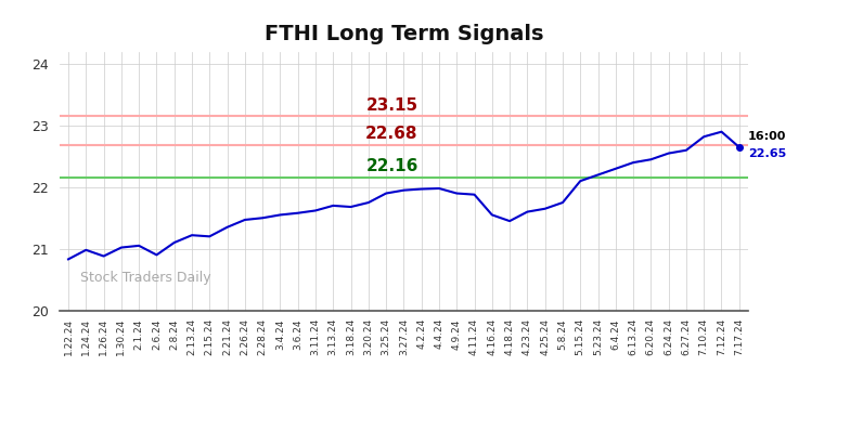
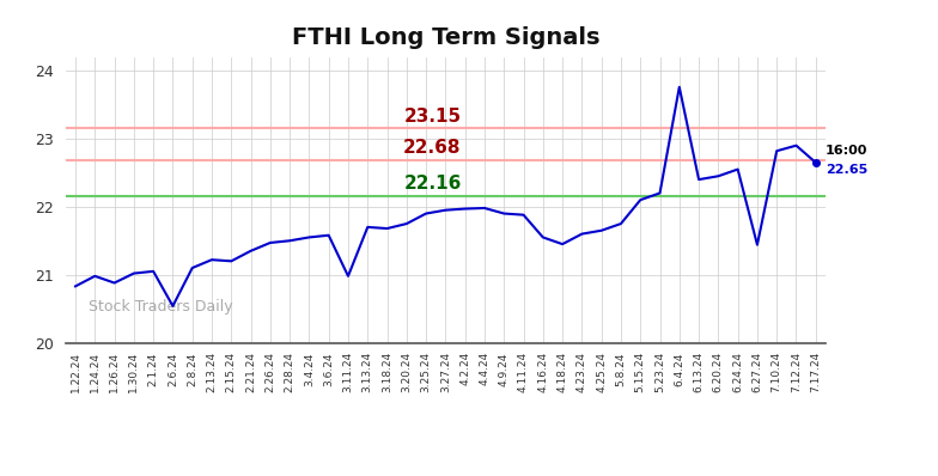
2.6.24: 20.90 -> 20.54
3.11.24: 21.62 -> 20.98
6.4.24: 22.30 -> 23.76
6.27.24: 22.60 -> 21.44
